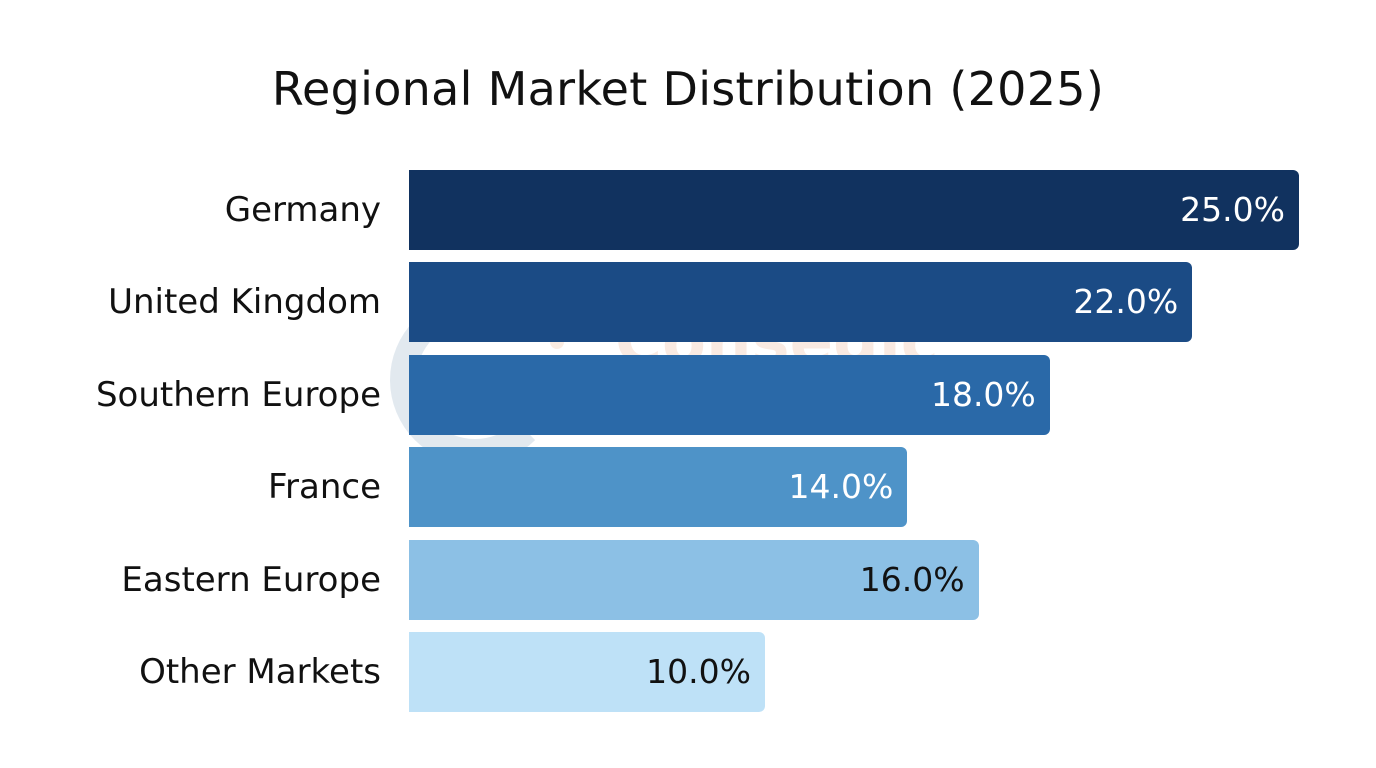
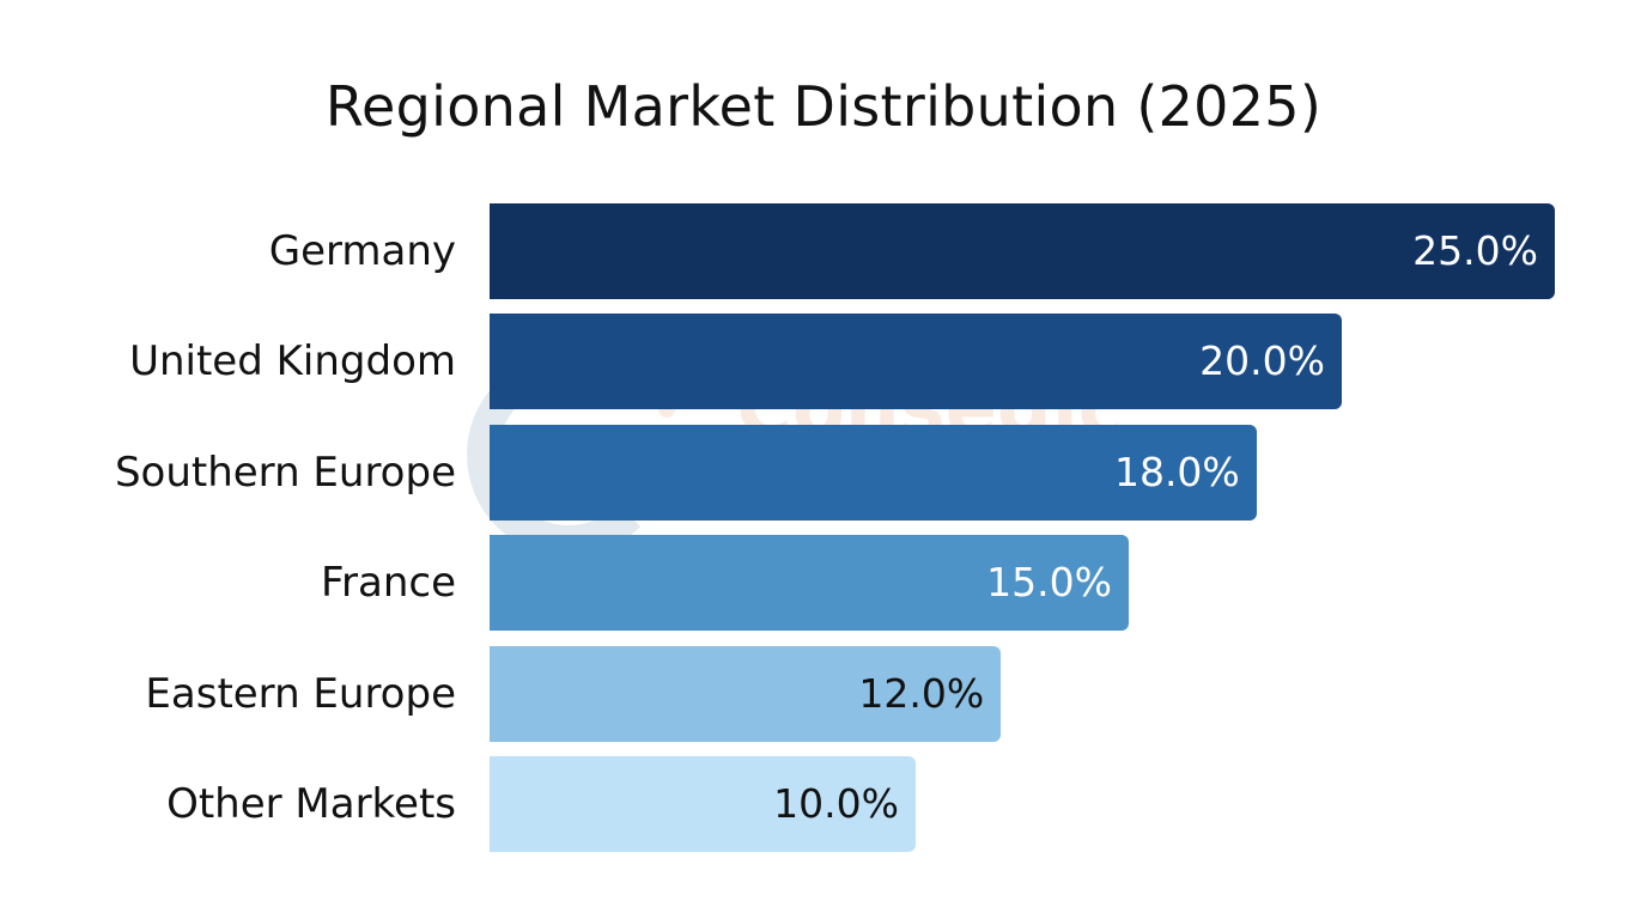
United Kingdom: 22.0% -> 20.0%
France: 14.0% -> 15.0%
Eastern Europe: 16.0% -> 12.0%
